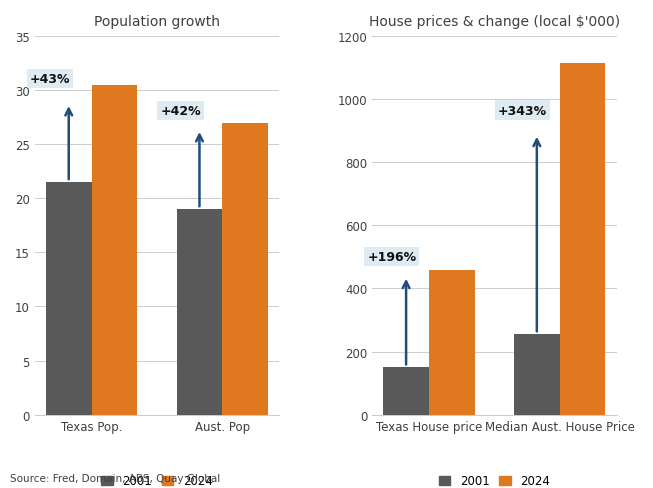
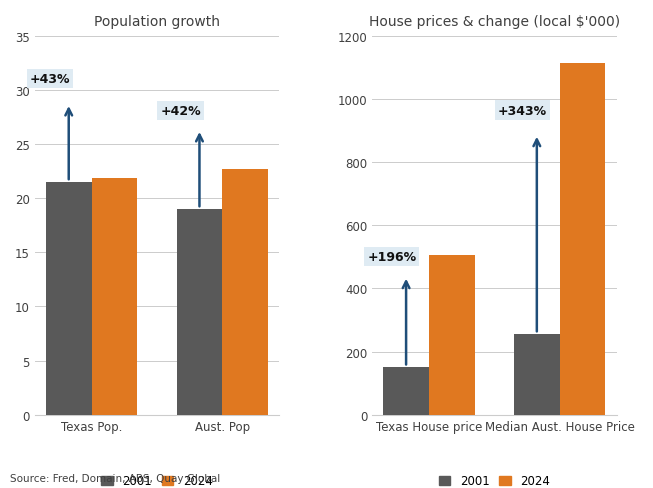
Population growth/2024/Texas Pop.: 30.5 -> 21.9
Population growth/2024/Aust. Pop: 27.0 -> 22.7
House prices & change (local $'000)/2024/Texas House price: 460 -> 505
